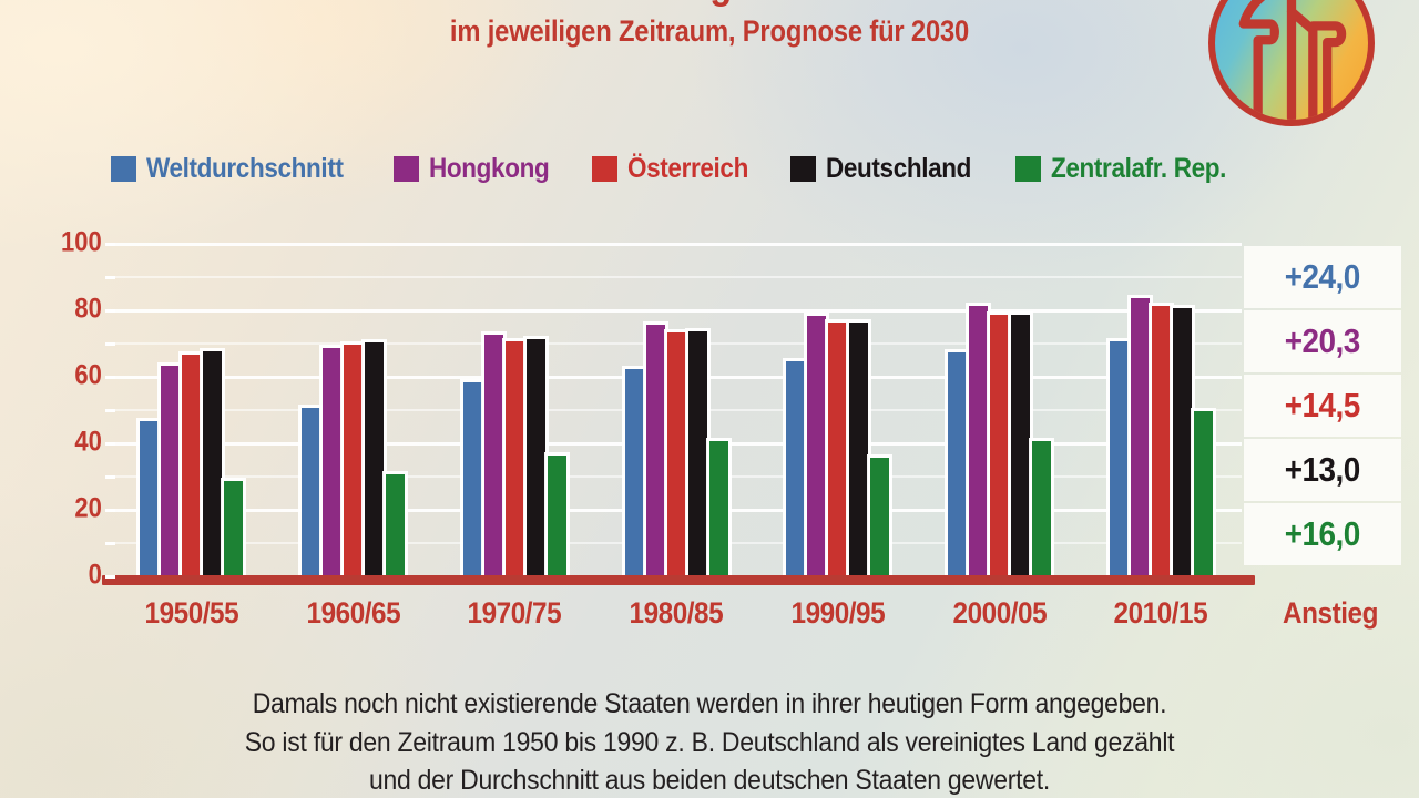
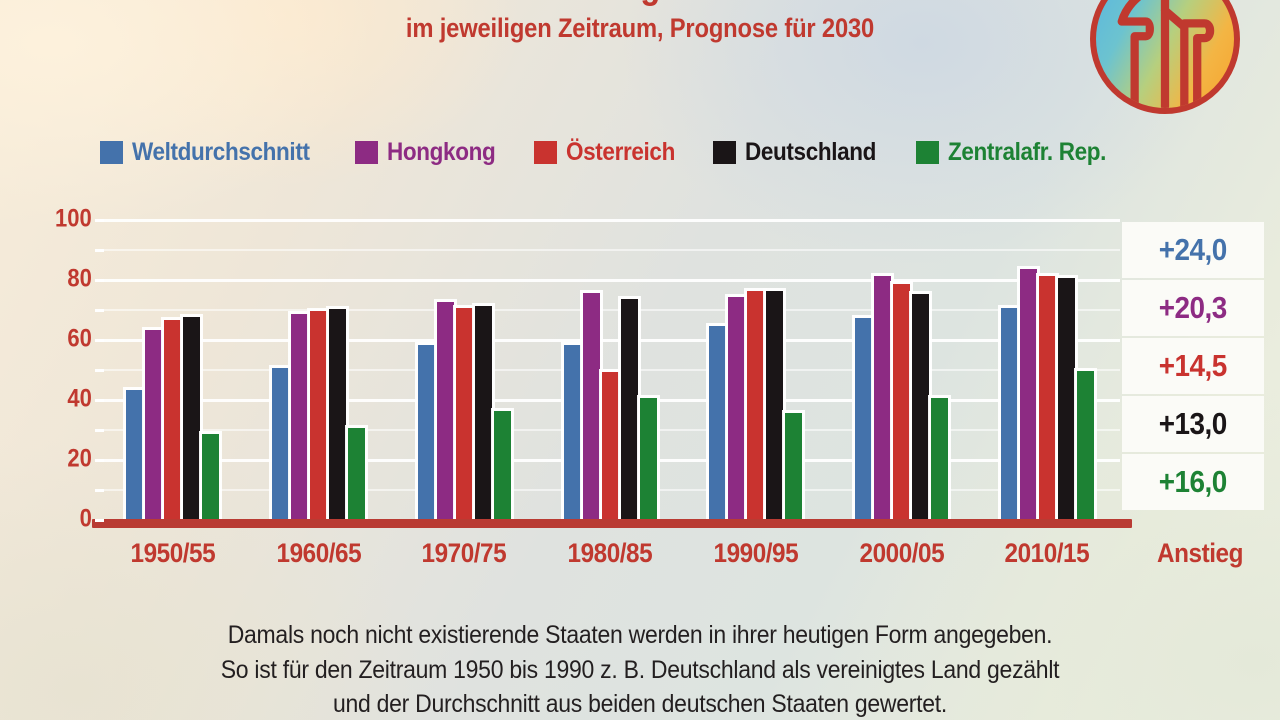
Weltdurchschnitt/1950/55: 46 -> 43
Weltdurchschnitt/1980/85: 62 -> 58
Österreich/1980/85: 73 -> 49
Hongkong/1990/95: 78 -> 74
Deutschland/2000/05: 78 -> 75
